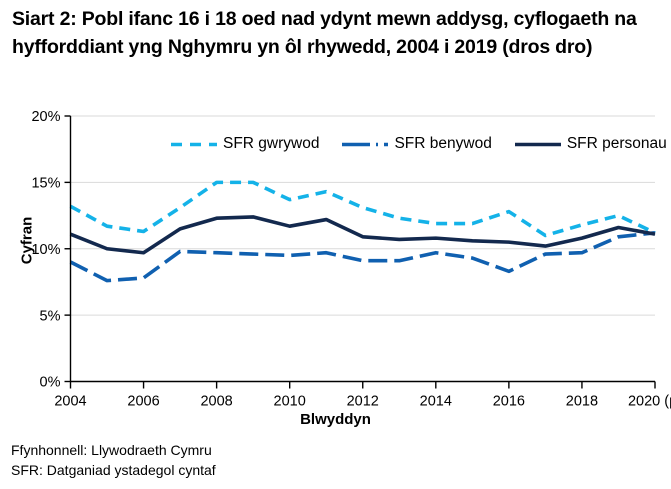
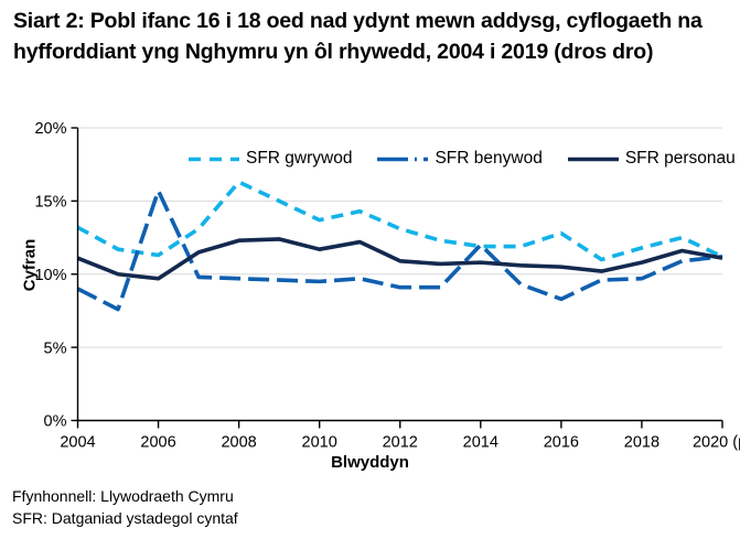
SFR benywod/2006: 7.8% -> 15.7%
SFR gwrywod/2008: 15.0% -> 16.3%
SFR benywod/2014: 9.7% -> 12.0%
